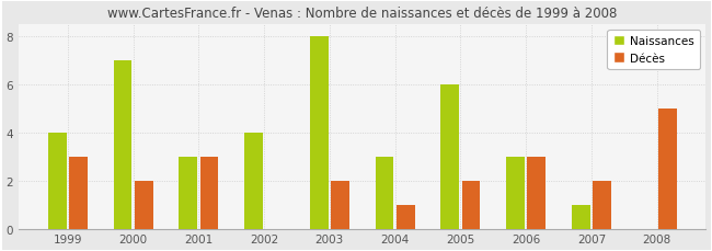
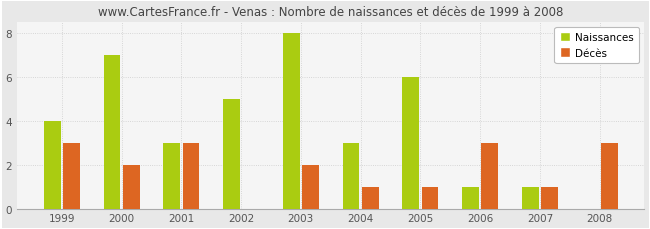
Naissances/2002: 4 -> 5
Décès/2005: 2 -> 1
Naissances/2006: 3 -> 1
Décès/2007: 2 -> 1
Décès/2008: 5 -> 3
